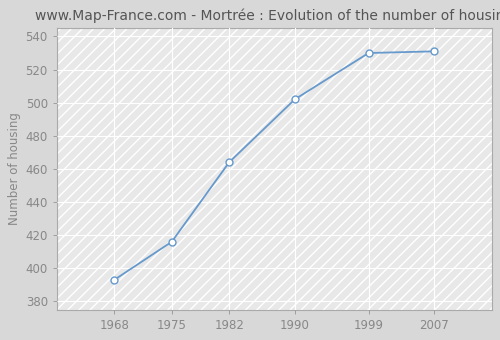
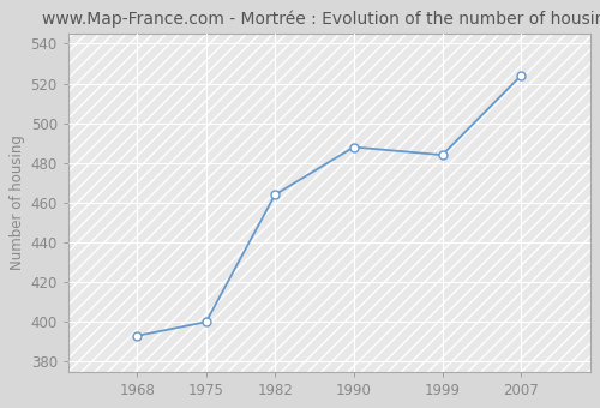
1975: 416 -> 400
1990: 502 -> 488
1999: 530 -> 484
2007: 531 -> 524
